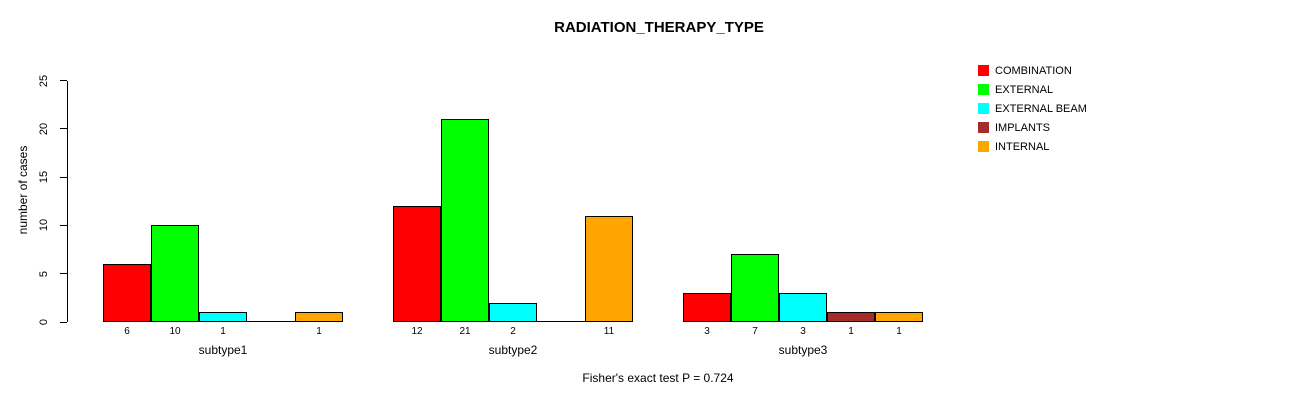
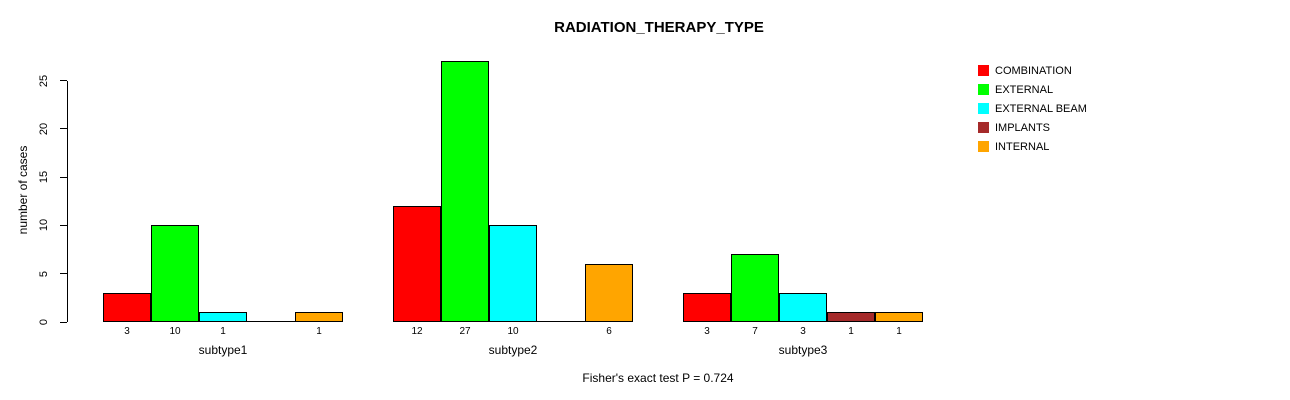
COMBINATION/subtype1: 6 -> 3
EXTERNAL/subtype2: 21 -> 27
EXTERNAL BEAM/subtype2: 2 -> 10
INTERNAL/subtype2: 11 -> 6
